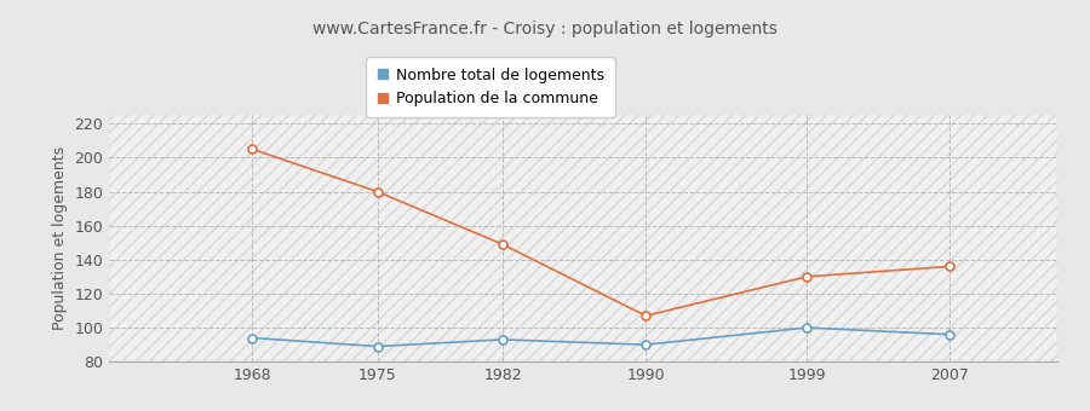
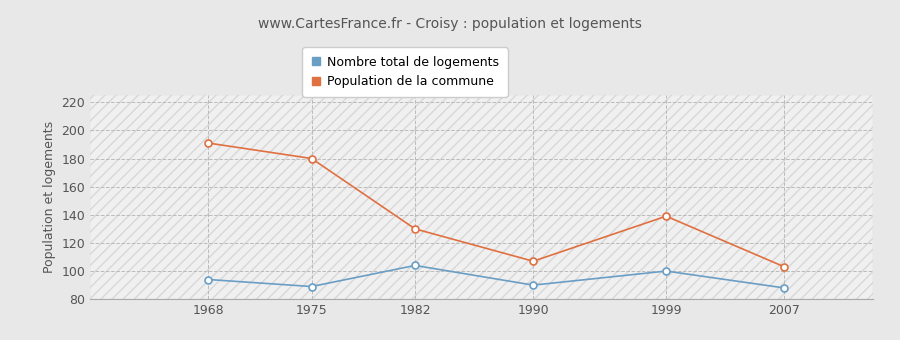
Population de la commune/1968: 205 -> 191
Nombre total de logements/1982: 93 -> 104
Population de la commune/1982: 149 -> 130
Population de la commune/1999: 130 -> 139
Nombre total de logements/2007: 96 -> 88
Population de la commune/2007: 136 -> 103
